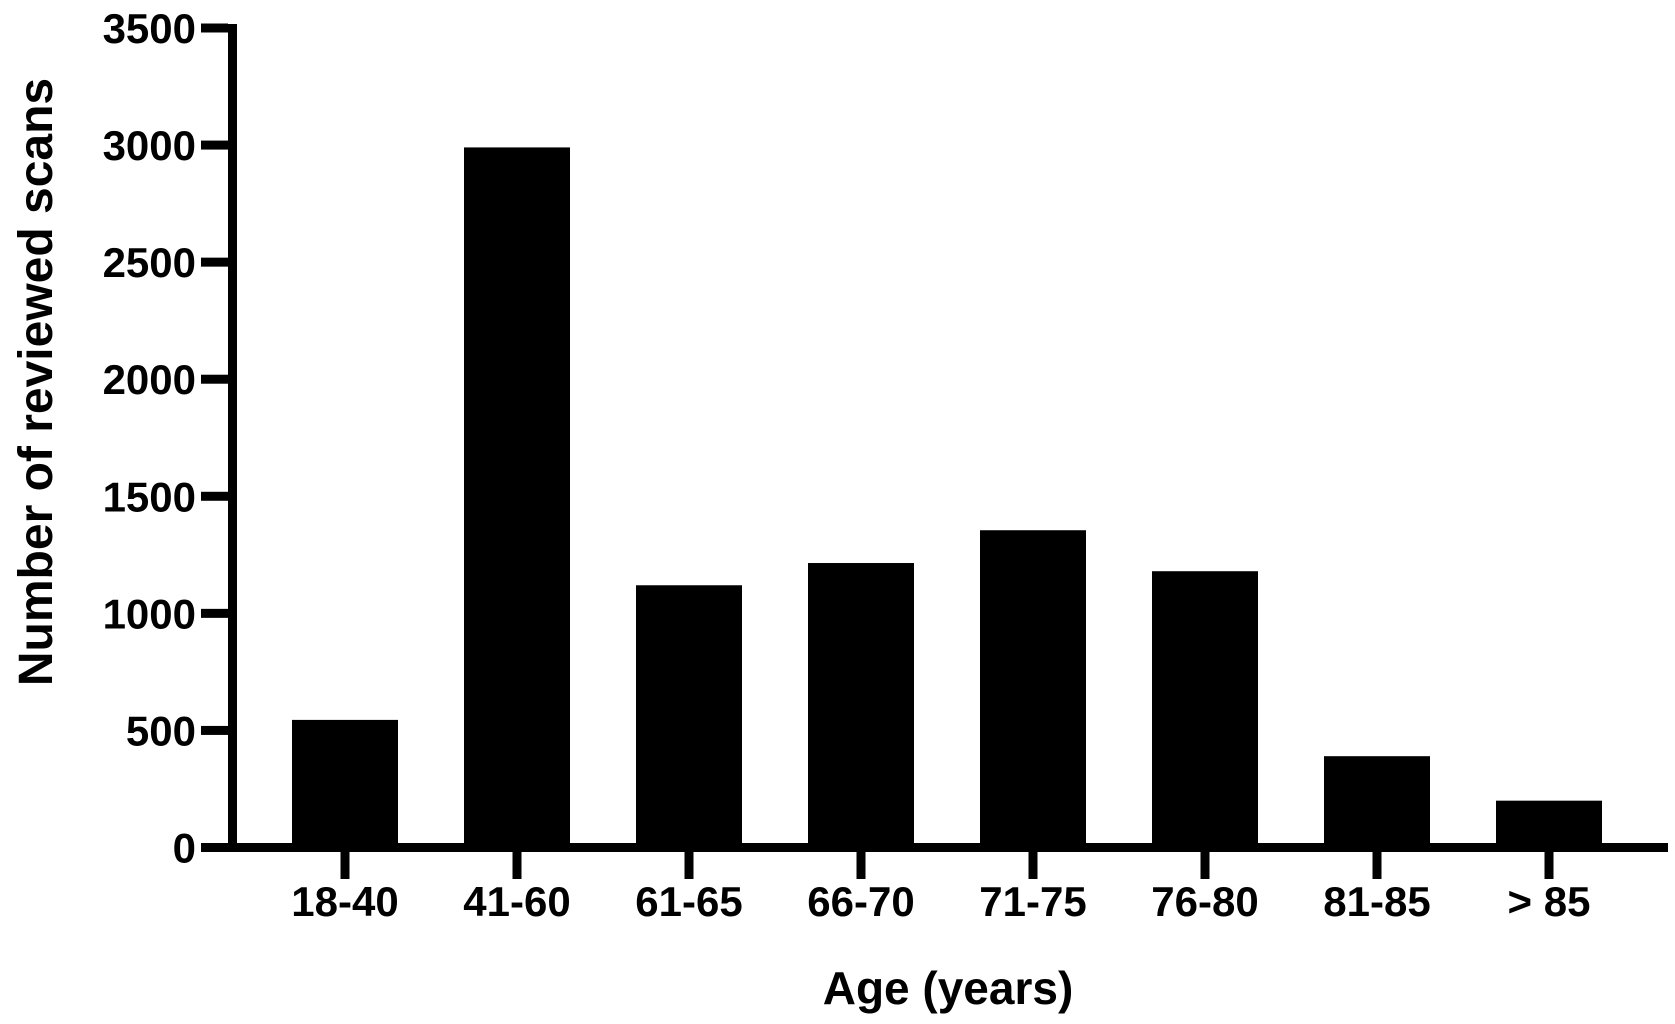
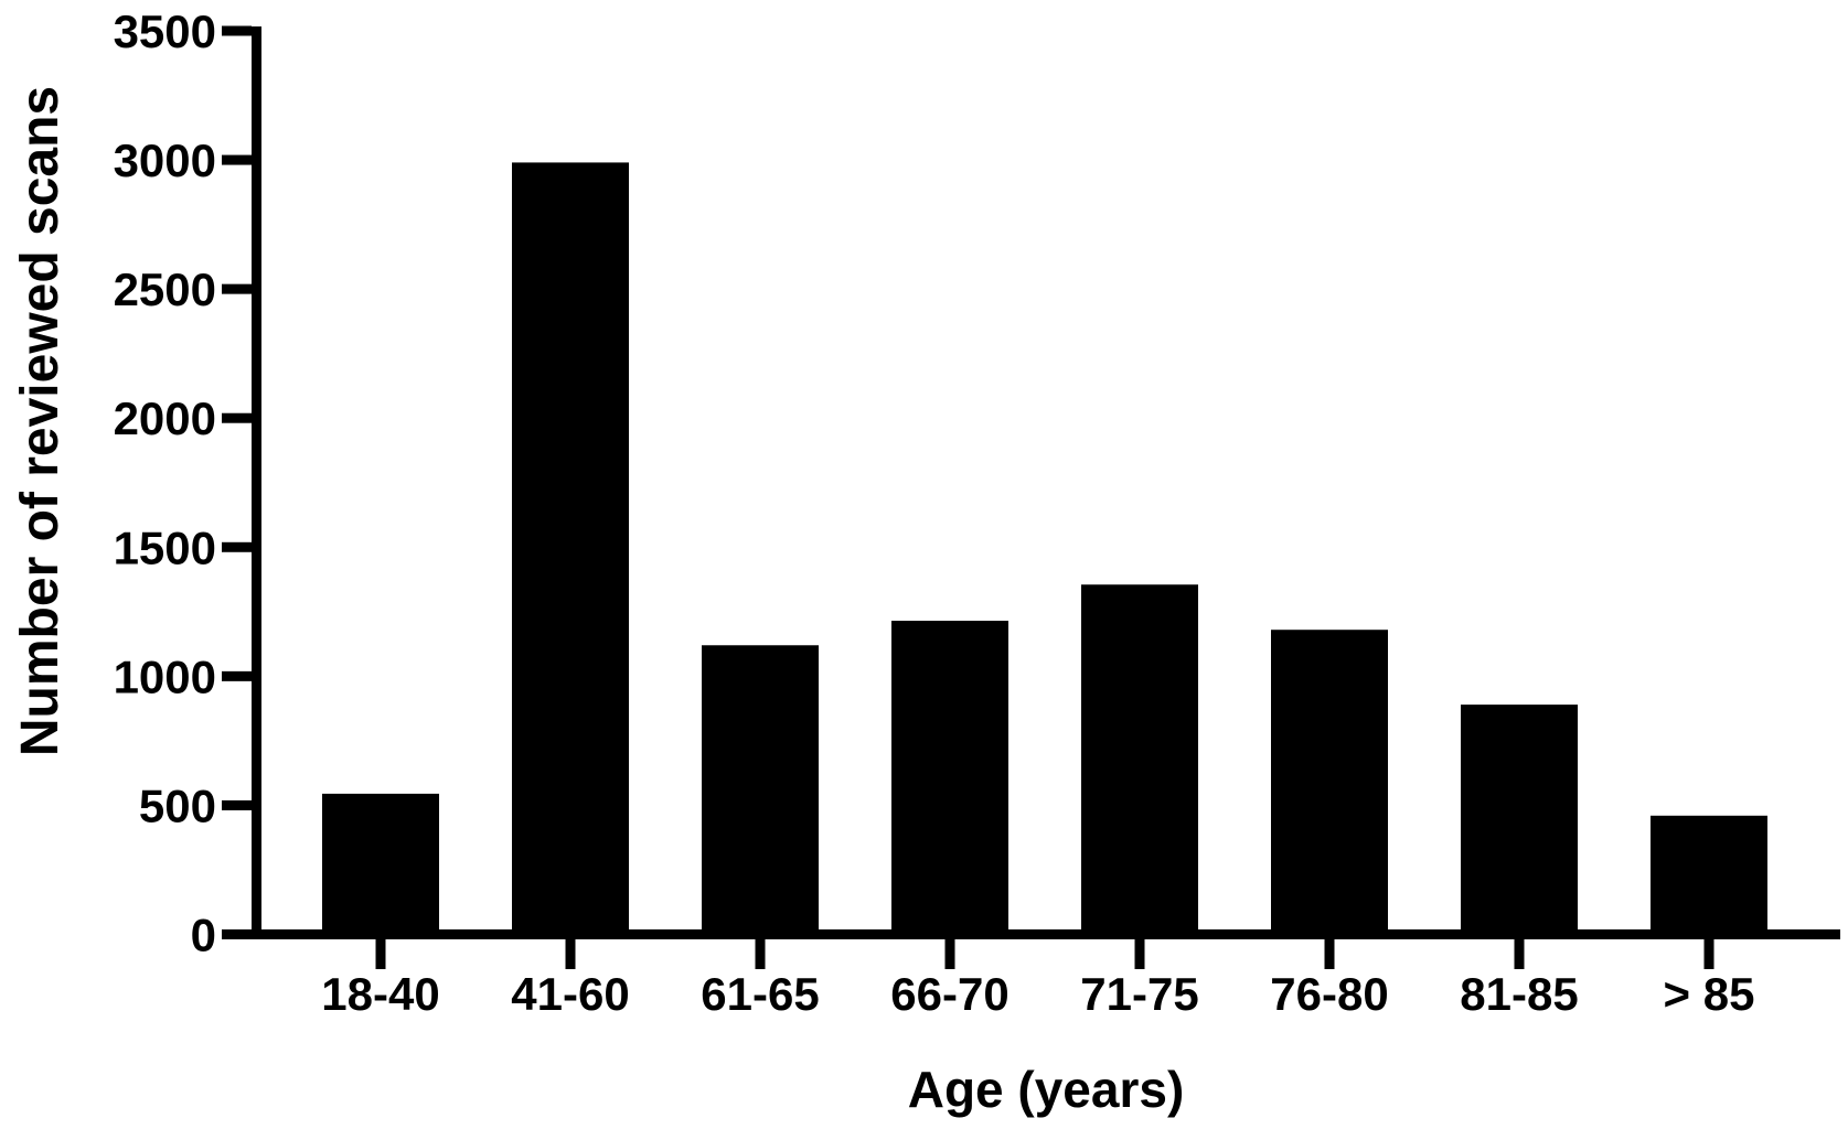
81-85: 390 -> 890
> 85: 200 -> 460
